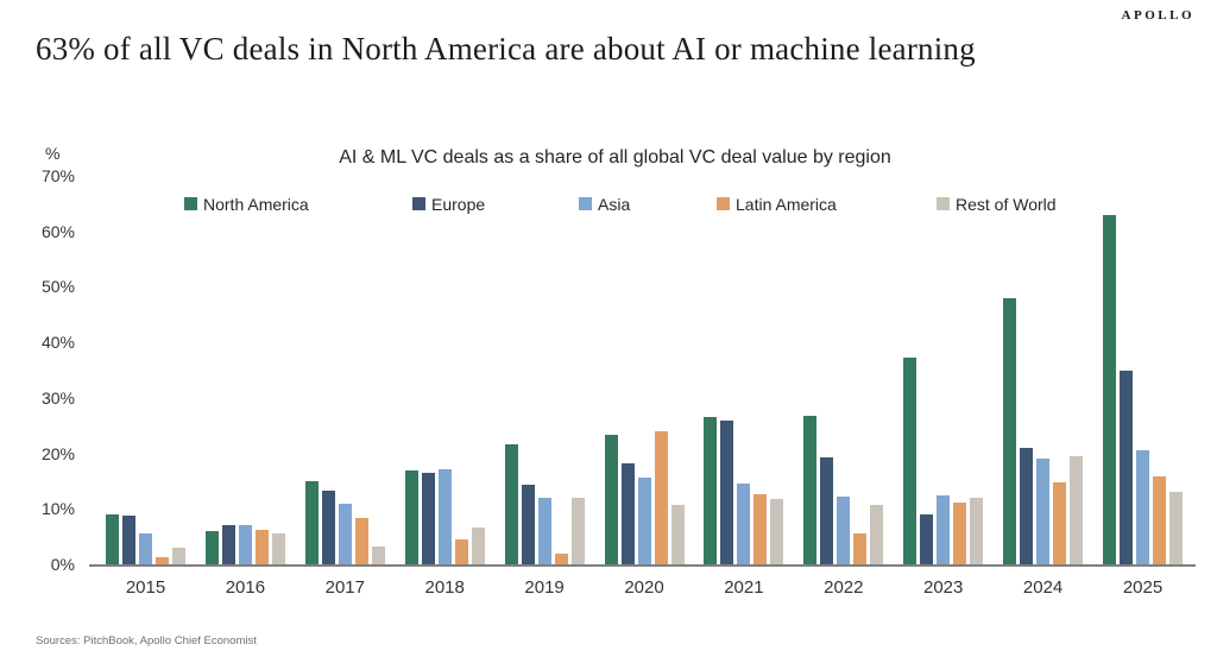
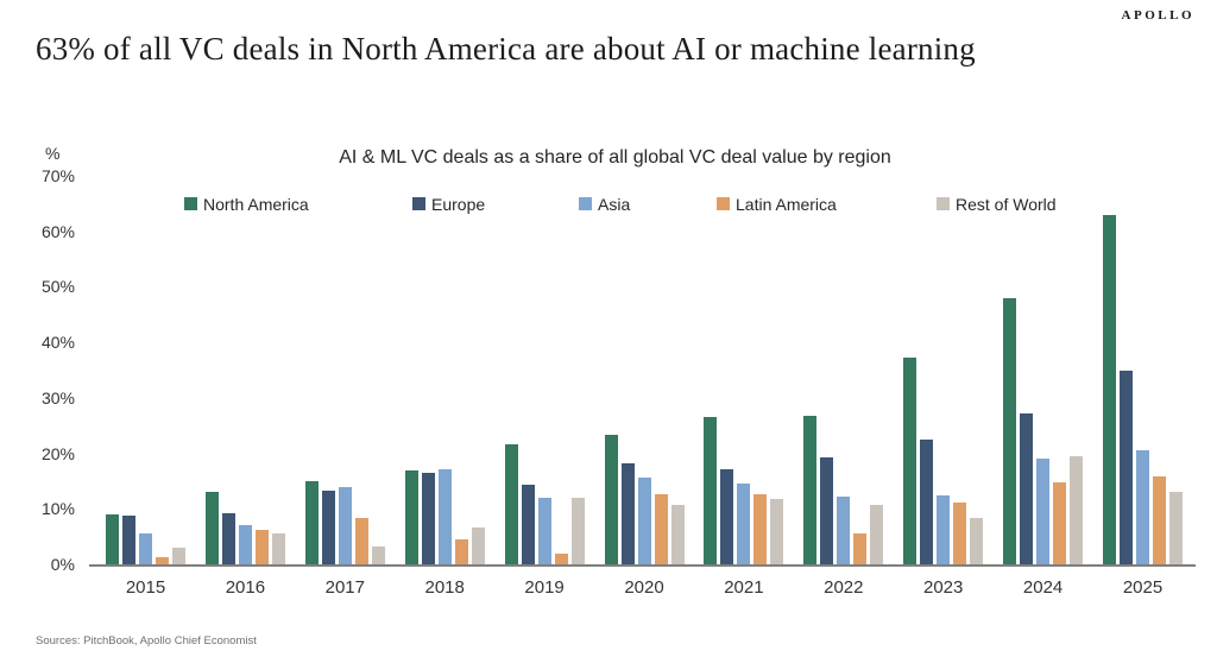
North America/2016: 6% -> 13%
Europe/2016: 7% -> 9%
Asia/2017: 11% -> 14%
Latin America/2020: 24% -> 13%
Europe/2021: 26% -> 17%
Europe/2023: 9% -> 22%
Rest of World/2023: 12% -> 8%
Europe/2024: 21% -> 27%
